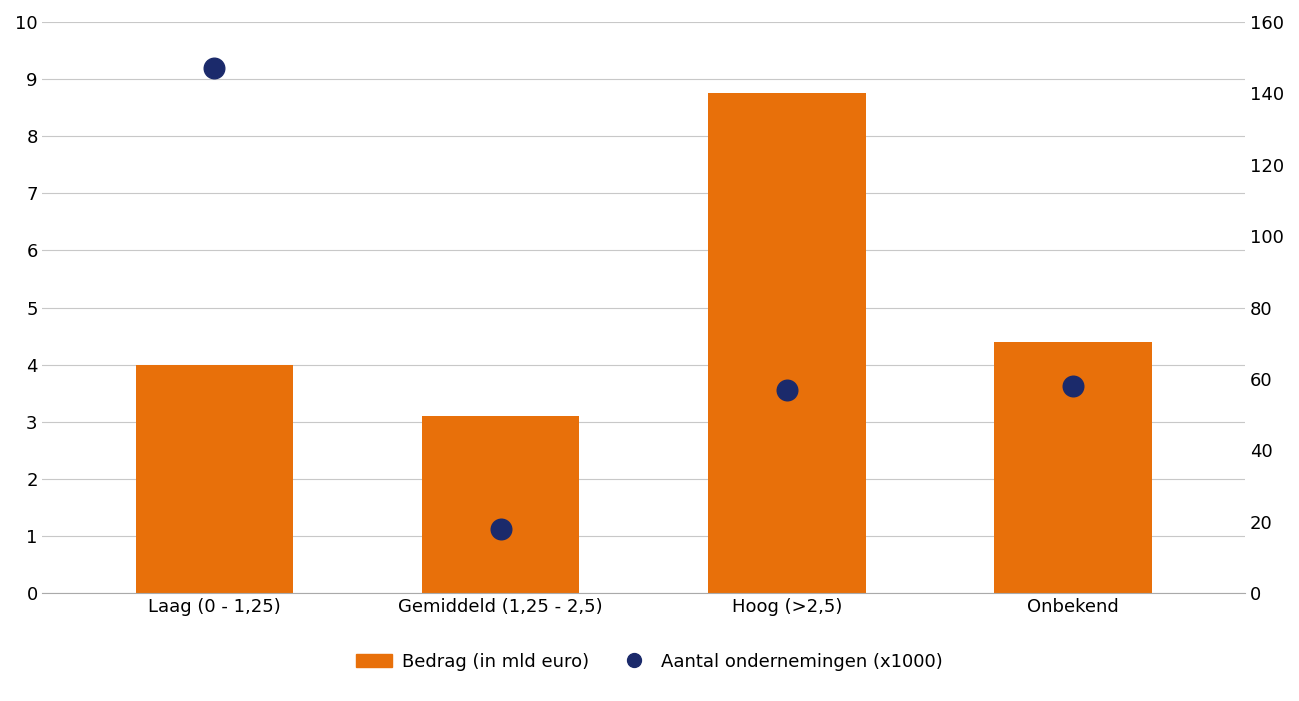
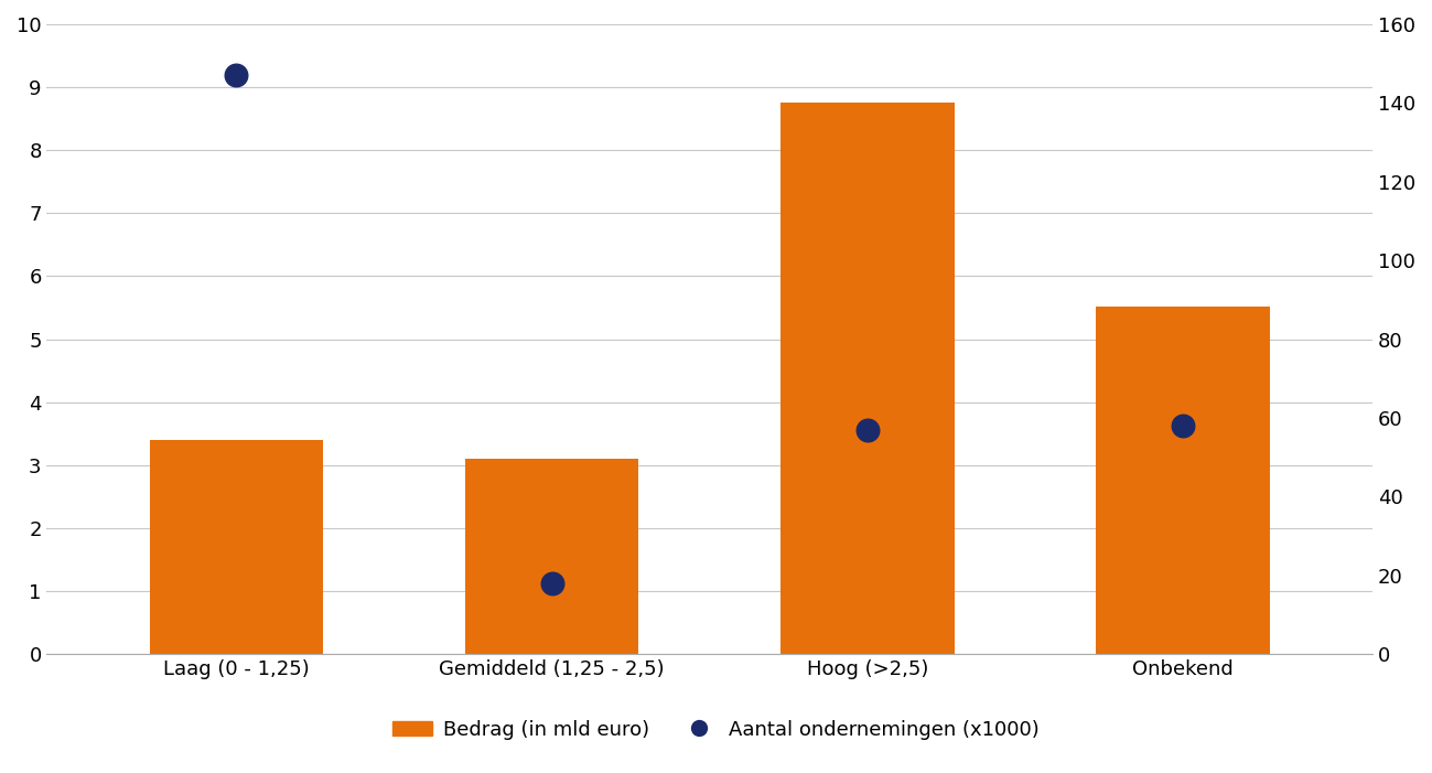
Bedrag (in mld euro)/Laag (0 - 1,25): 4.00 -> 3.40
Bedrag (in mld euro)/Onbekend: 4.40 -> 5.52
